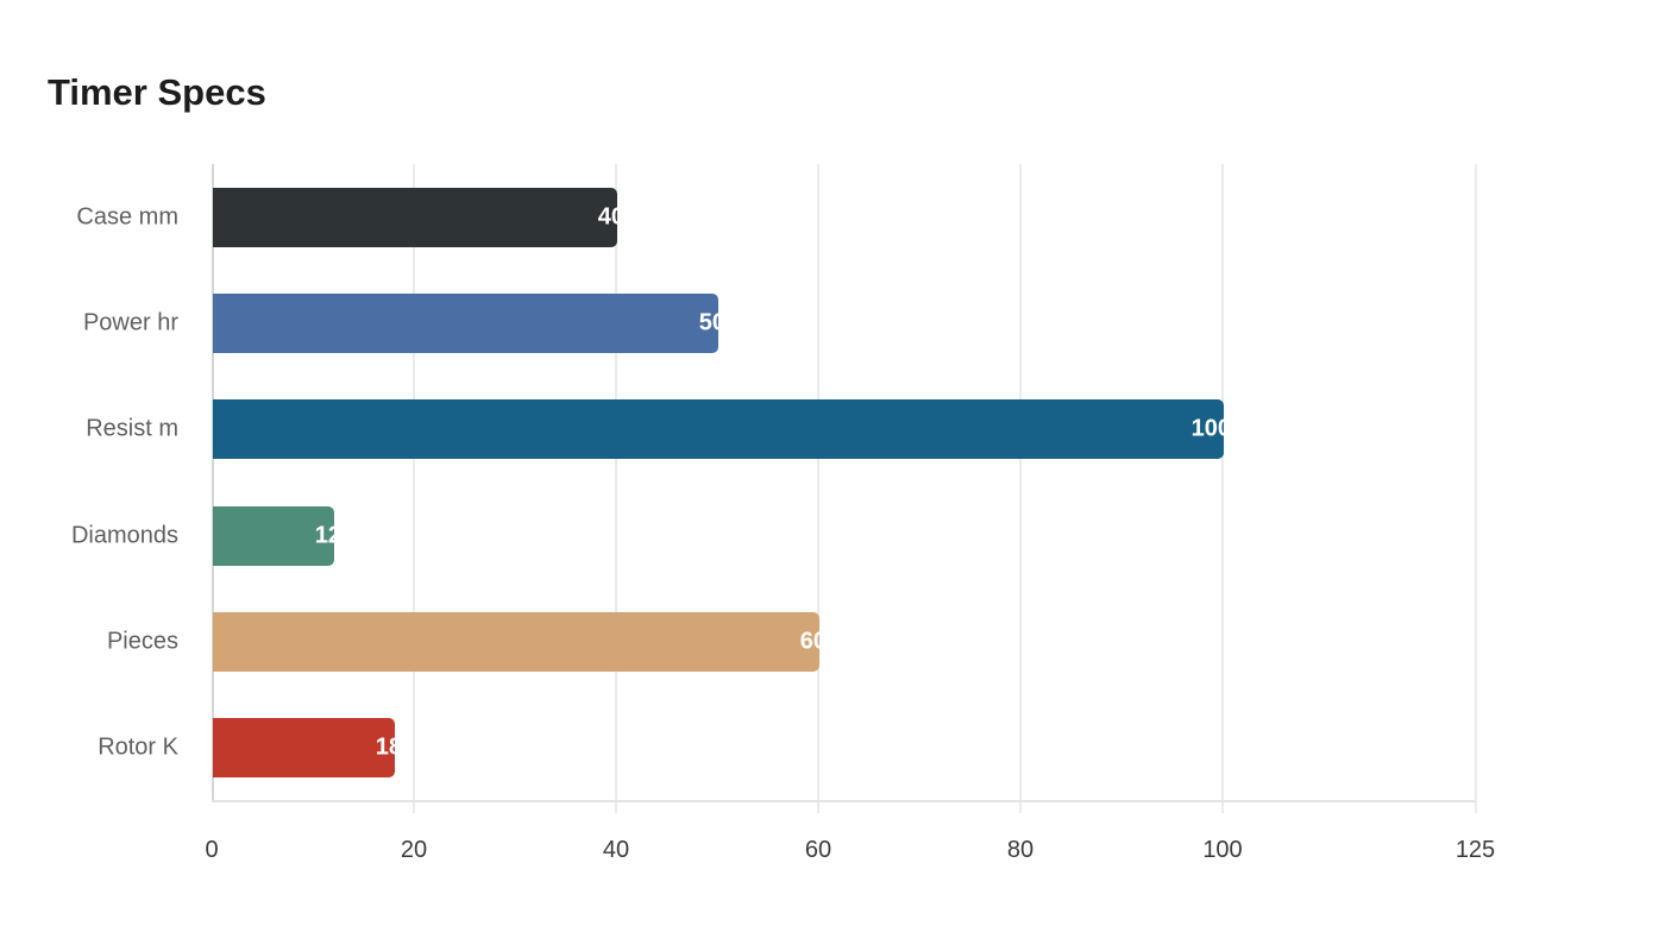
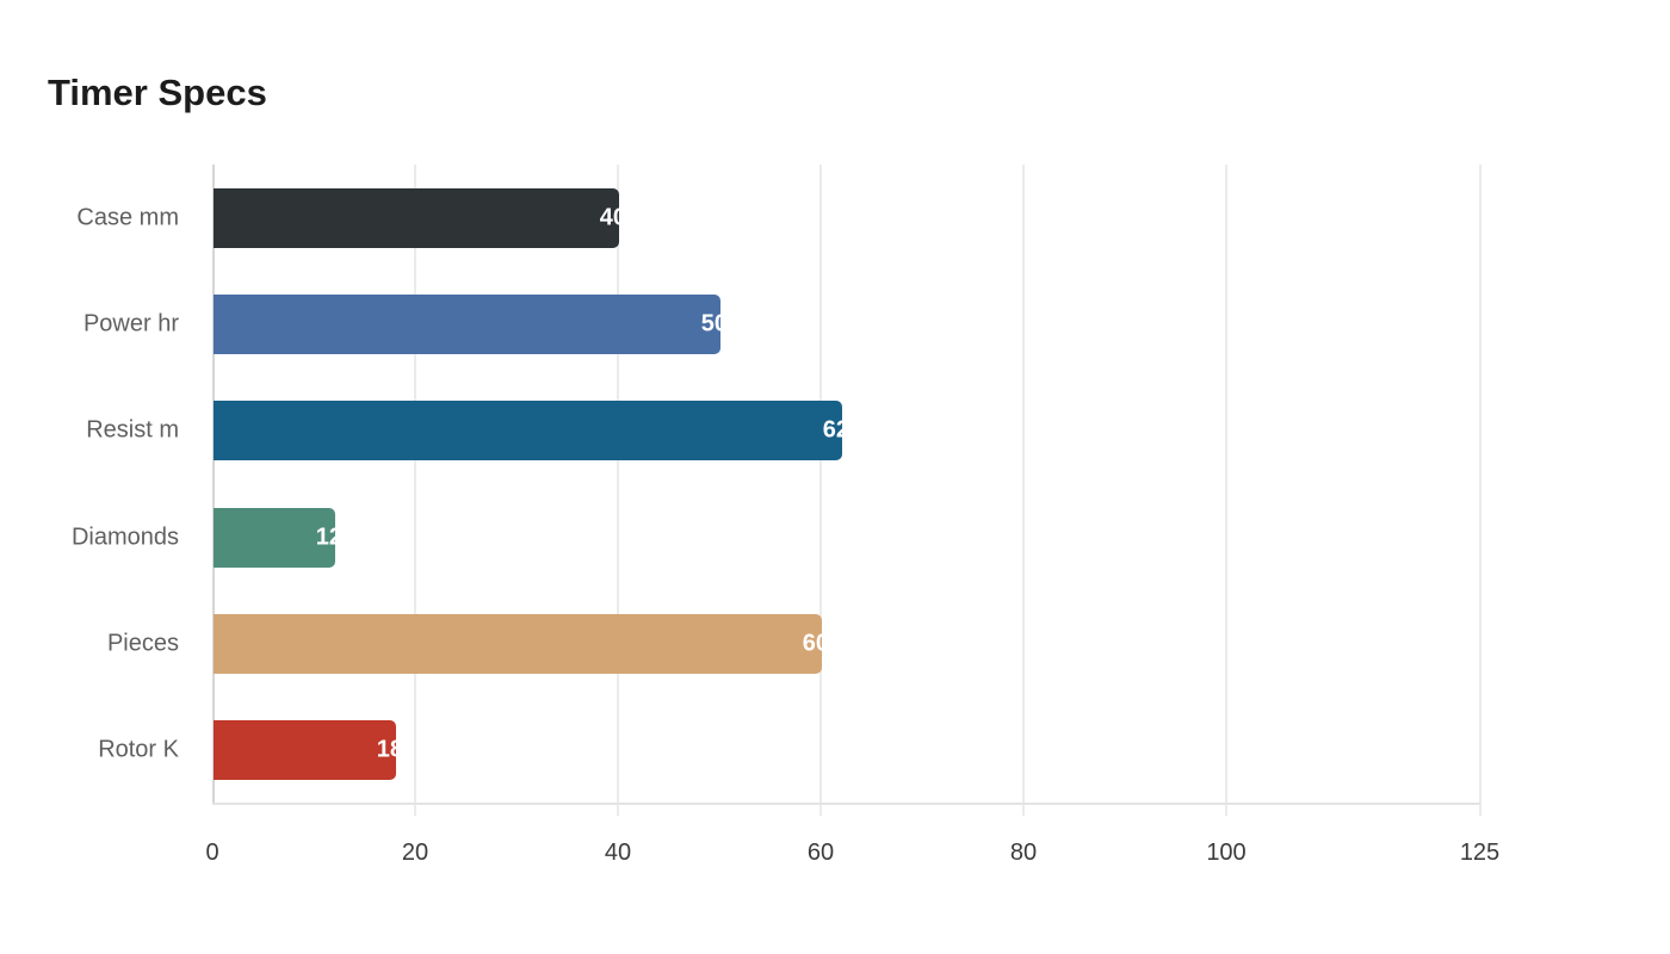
Resist m: 100 -> 62
